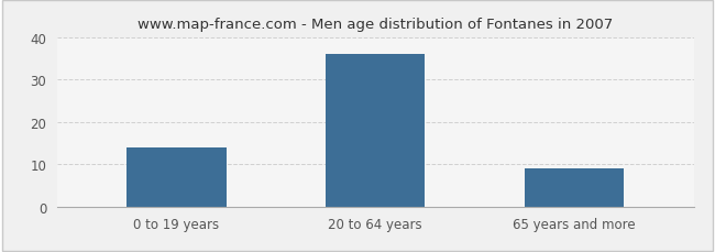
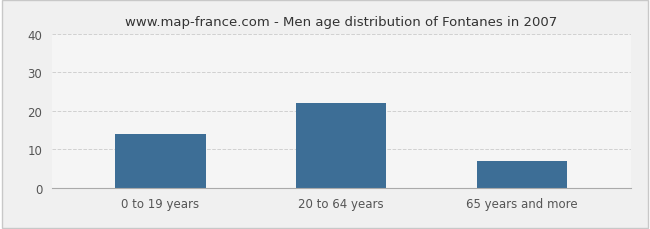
20 to 64 years: 36 -> 22
65 years and more: 9 -> 7
